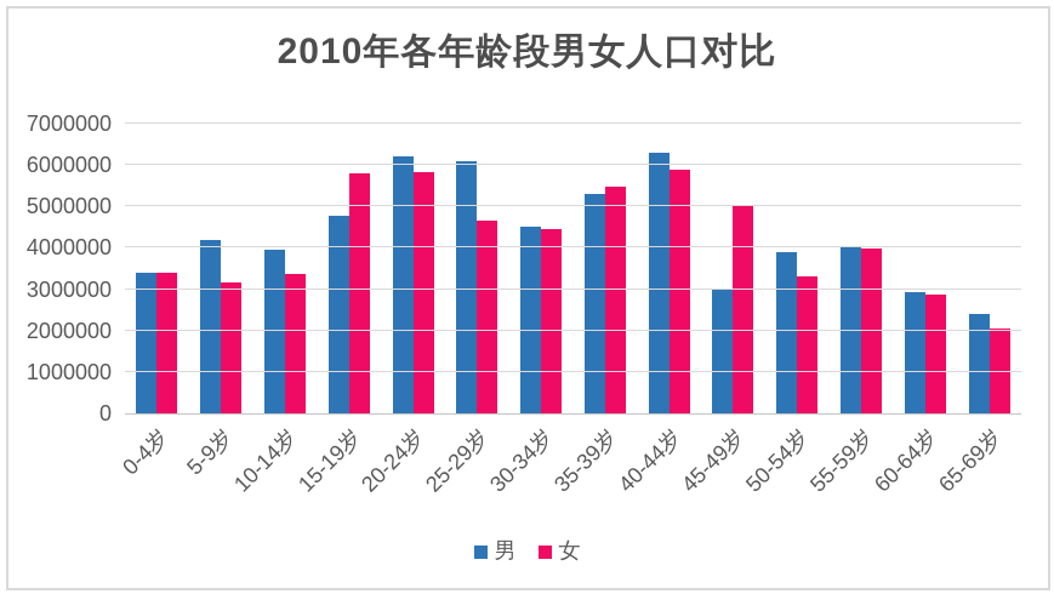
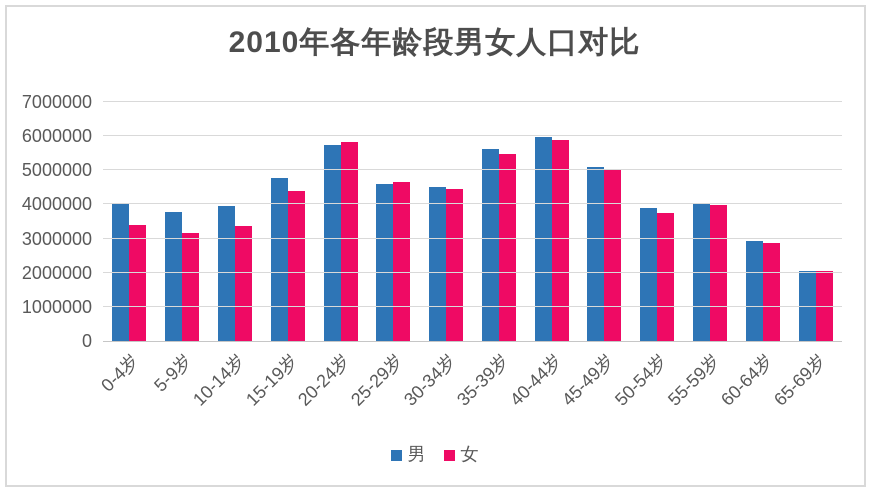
男/0-4岁: 3400000 -> 4000000
男/5-9岁: 4200000 -> 3800000
女/15-19岁: 5800000 -> 4400000
男/20-24岁: 6200000 -> 5800000
男/25-29岁: 6100000 -> 4600000
男/35-39岁: 5300000 -> 5600000
男/40-44岁: 6300000 -> 6000000
男/45-49岁: 3000000 -> 5100000
女/50-54岁: 3300000 -> 3800000
男/65-69岁: 2400000 -> 2000000
